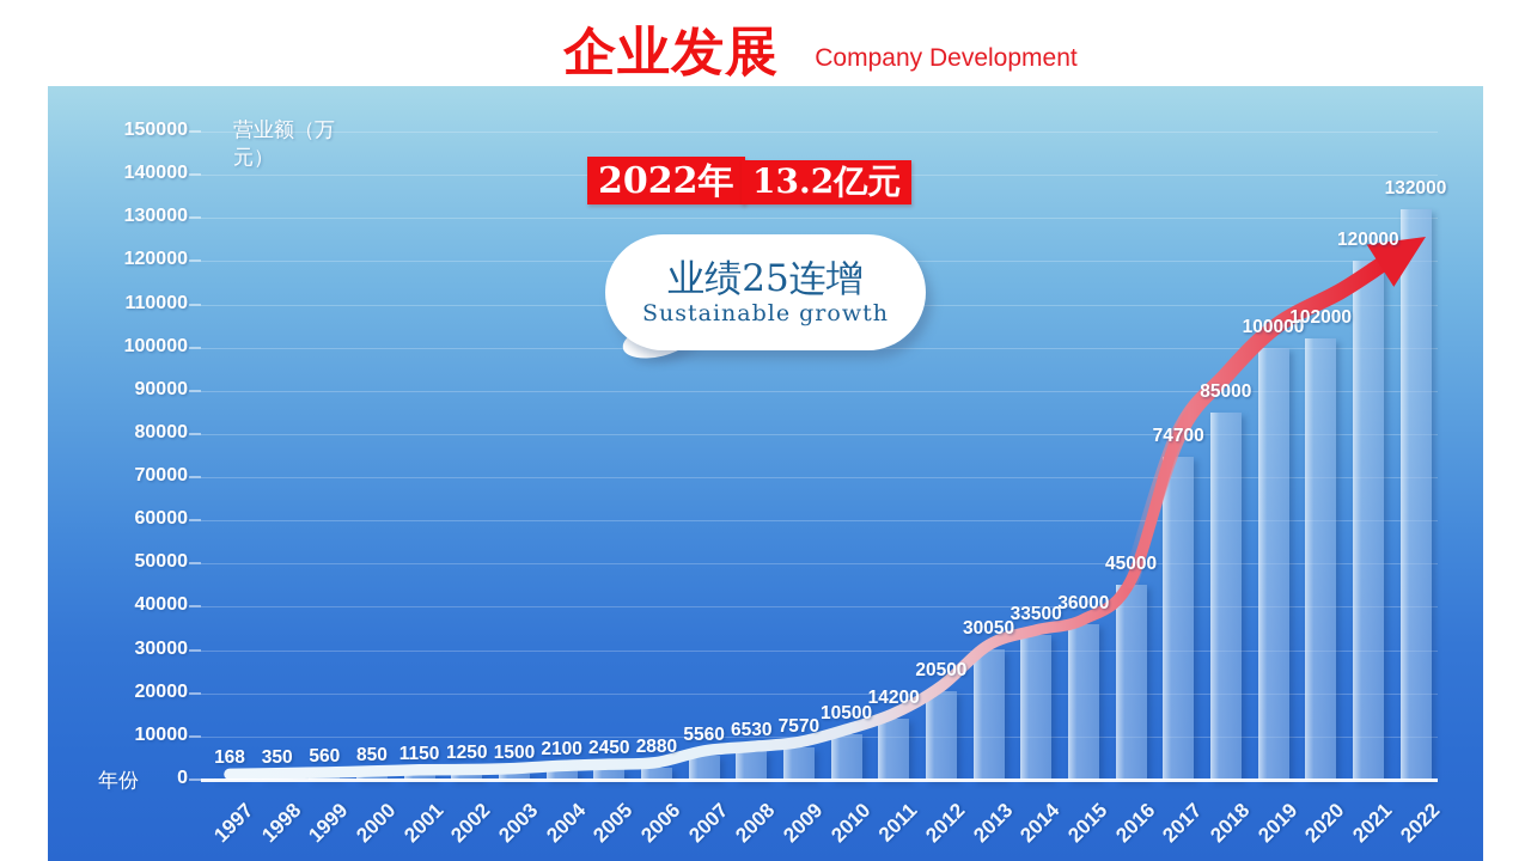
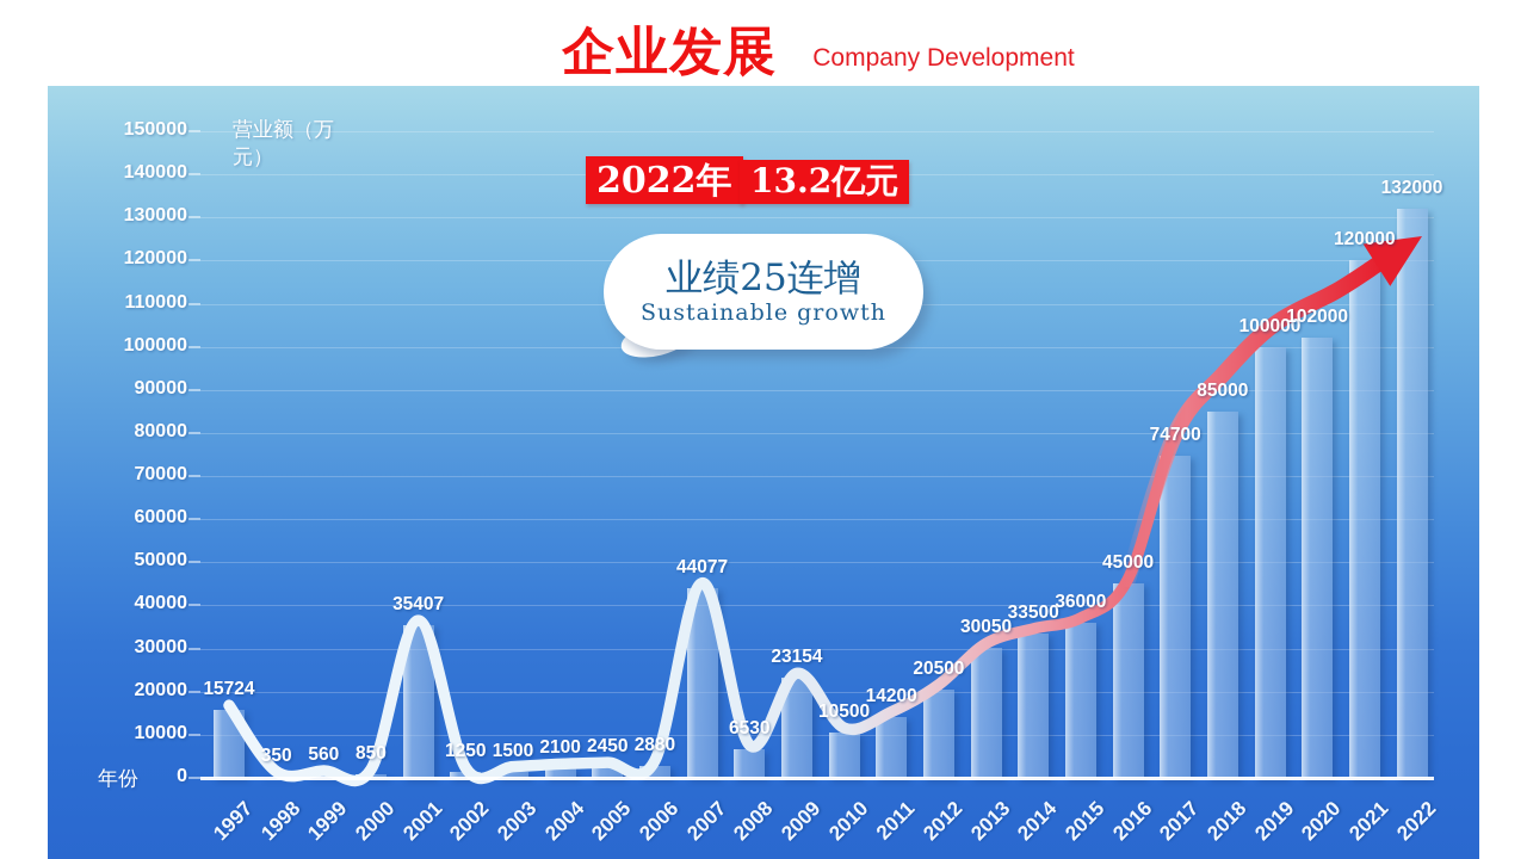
1997: 168 -> 15724
2001: 1150 -> 35407
2007: 5560 -> 44077
2009: 7570 -> 23154
